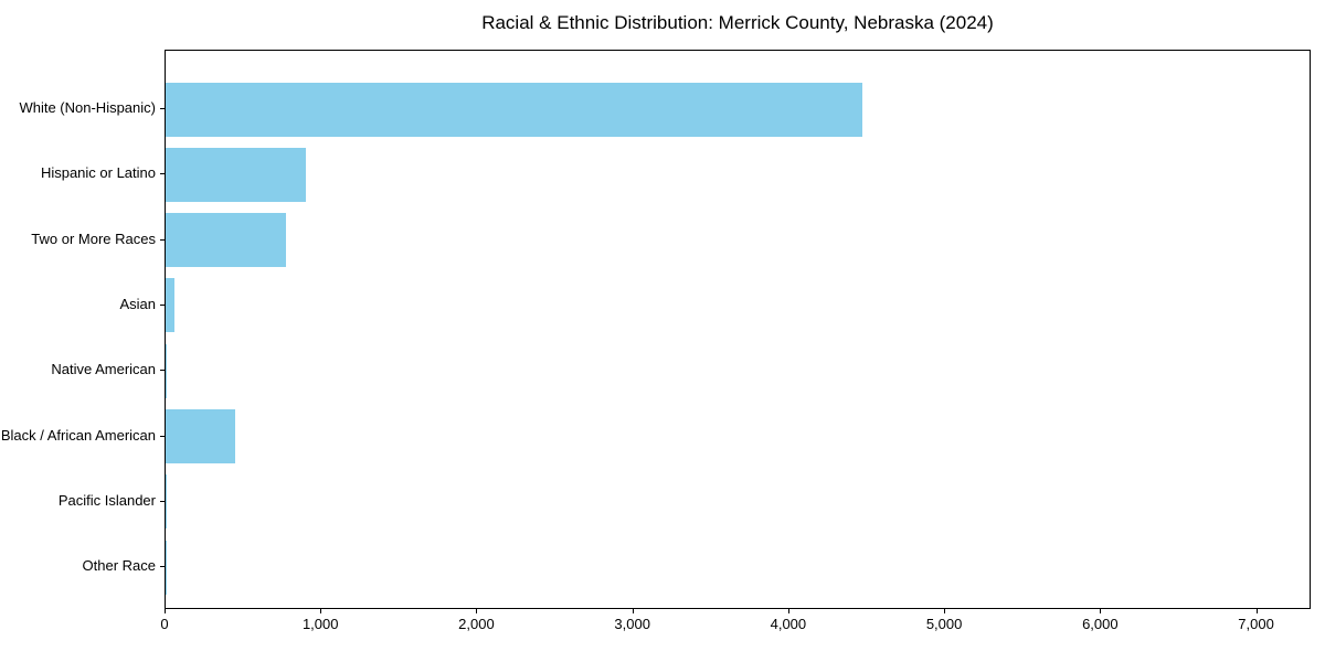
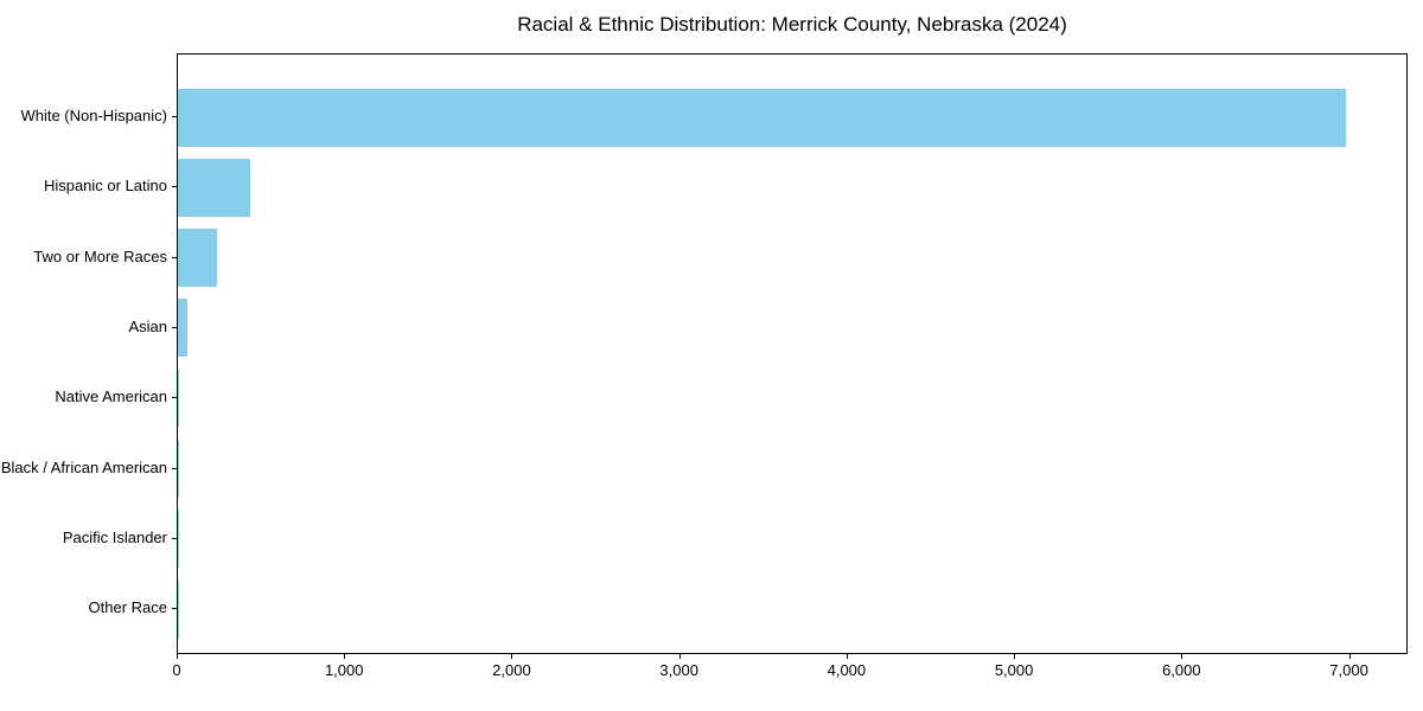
White (Non-Hispanic): 4480 -> 6990
Hispanic or Latino: 900 -> 430
Two or More Races: 770 -> 240
Black / African American: 450 -> 10
